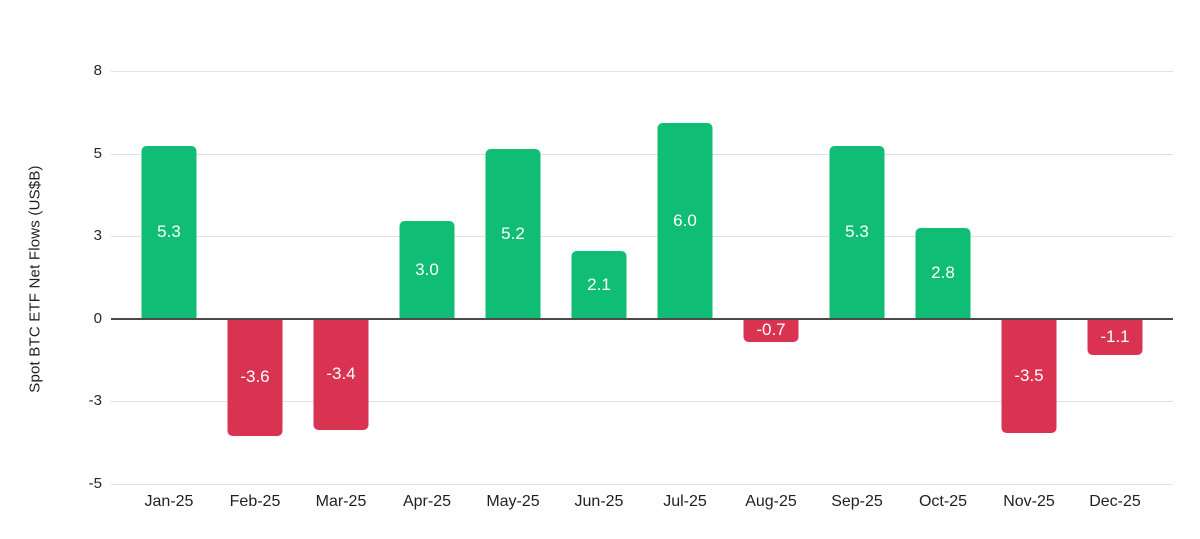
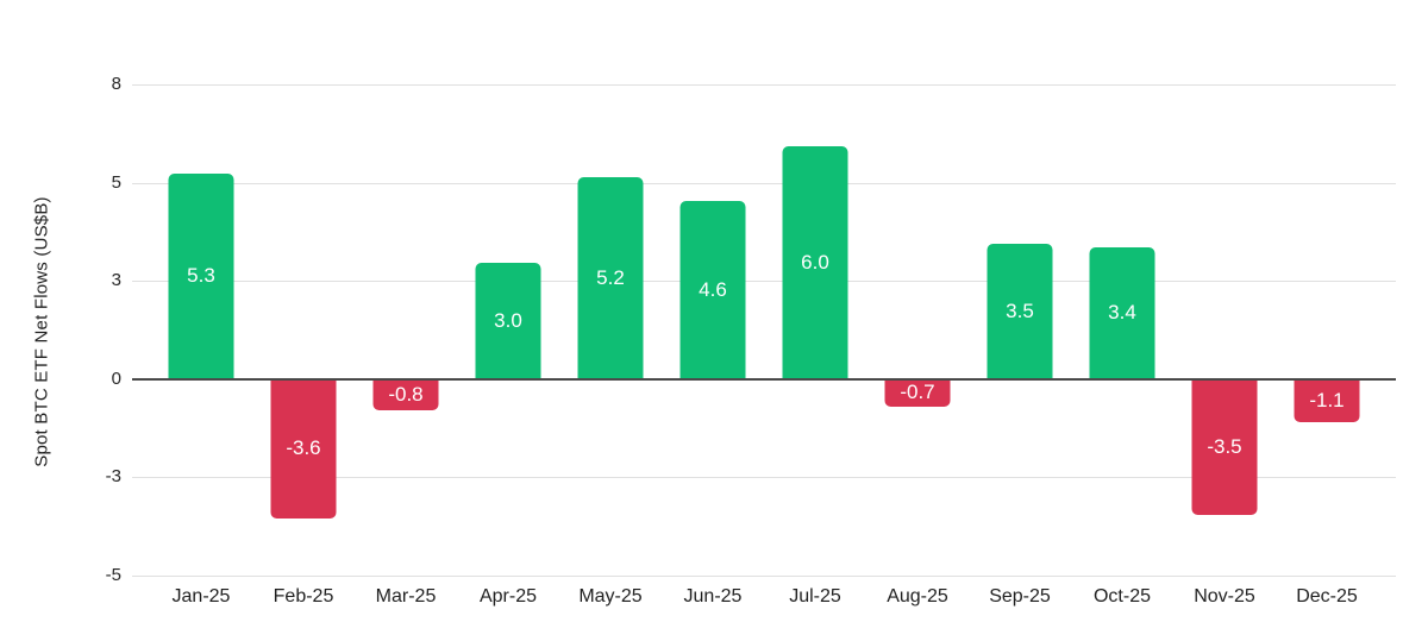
Mar-25: -3.4 -> -0.8
Jun-25: 2.1 -> 4.6
Sep-25: 5.3 -> 3.5
Oct-25: 2.8 -> 3.4
